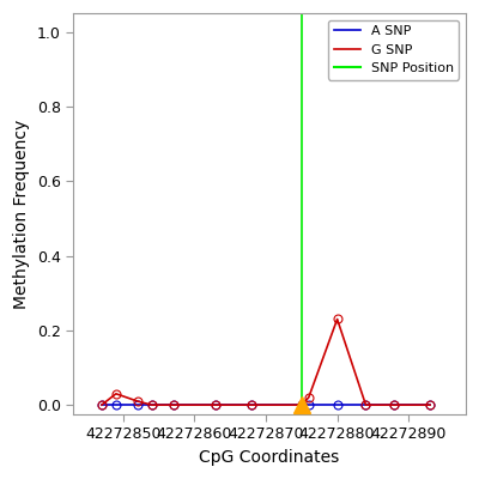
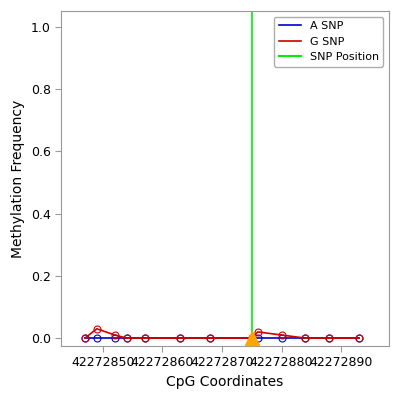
G SNP/42272880: 0.23 -> 0.01
